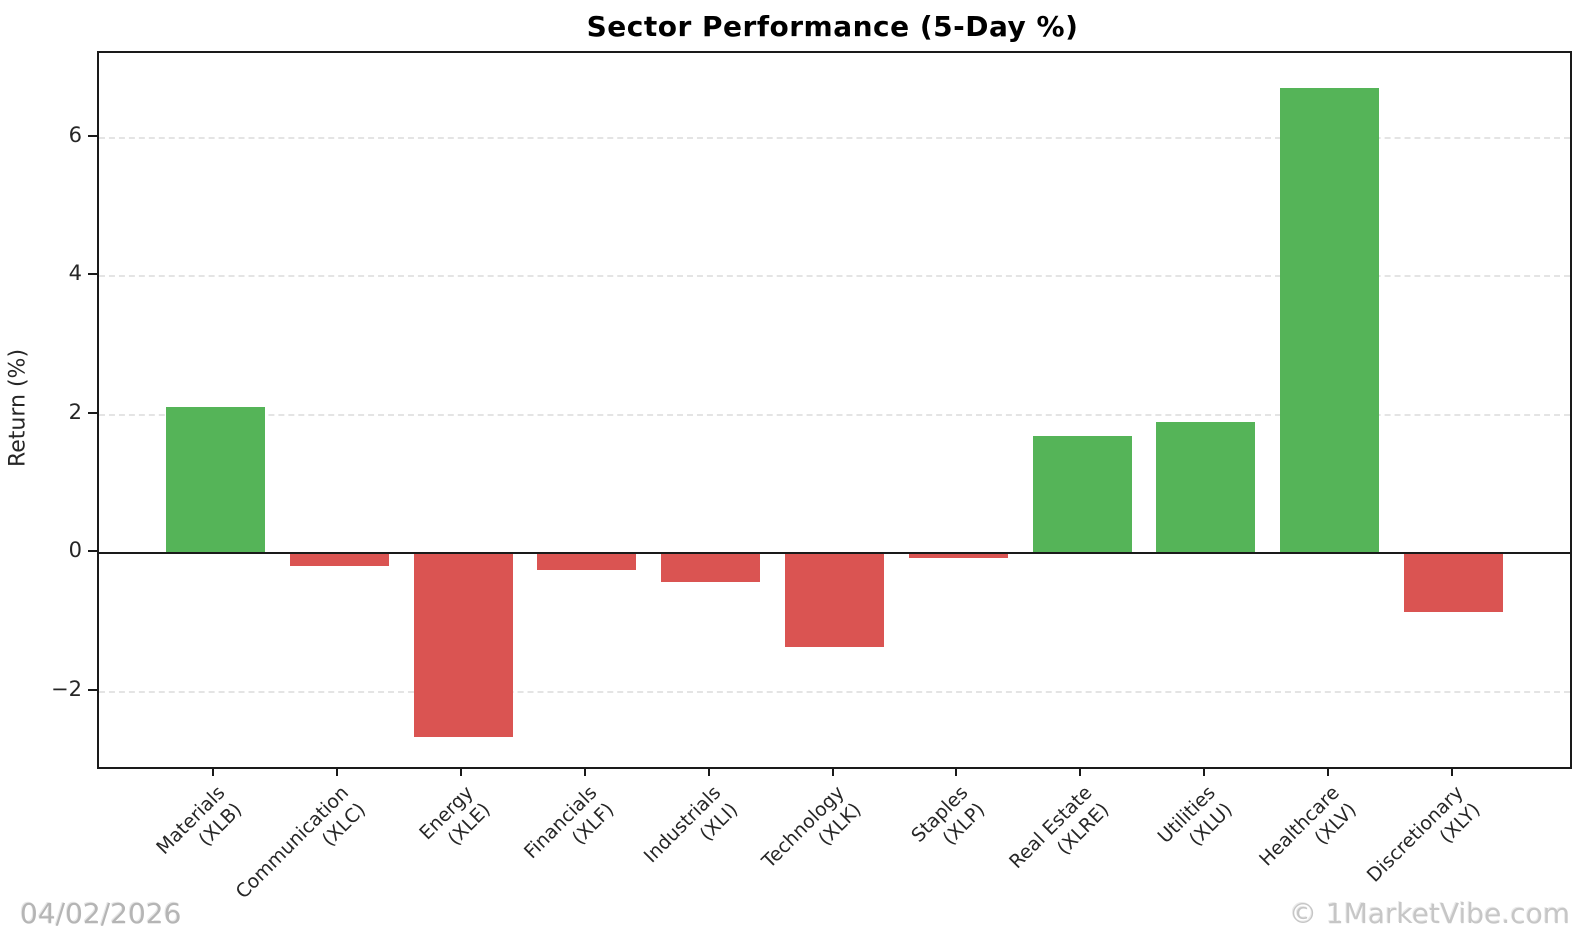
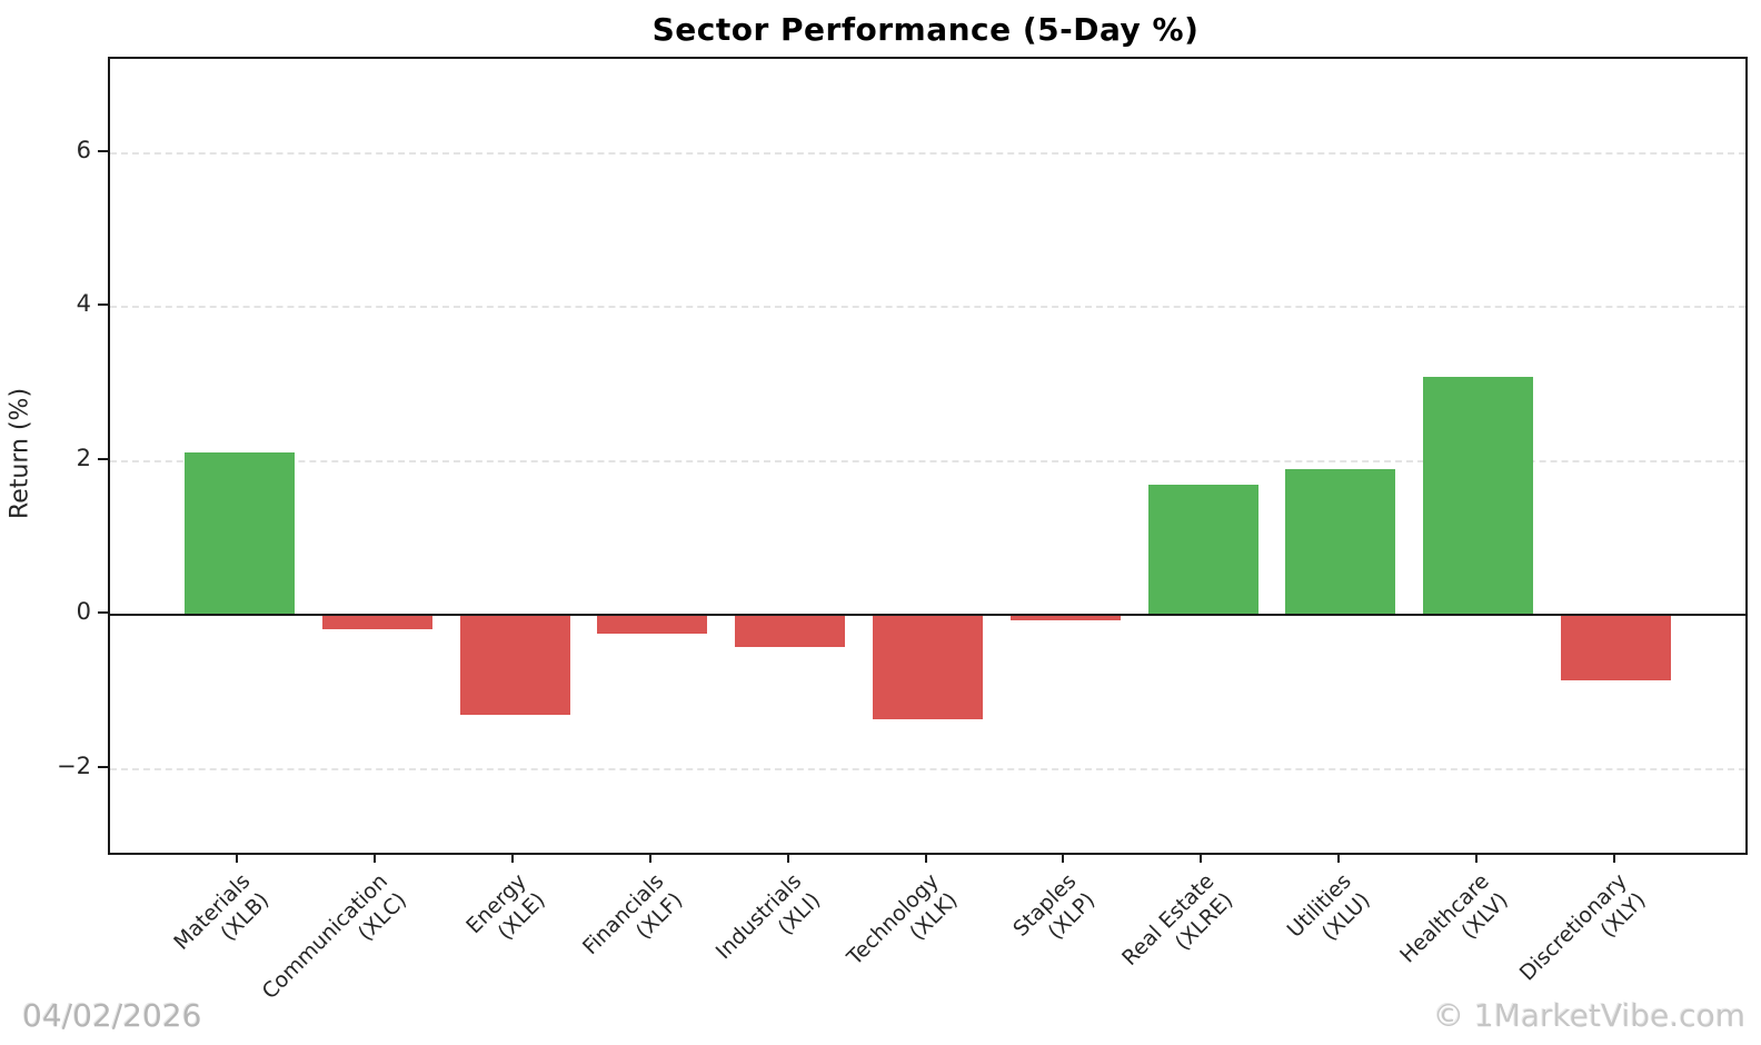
Energy (XLE): -2.6 -> -1.3
Healthcare (XLV): 6.7 -> 3.1
